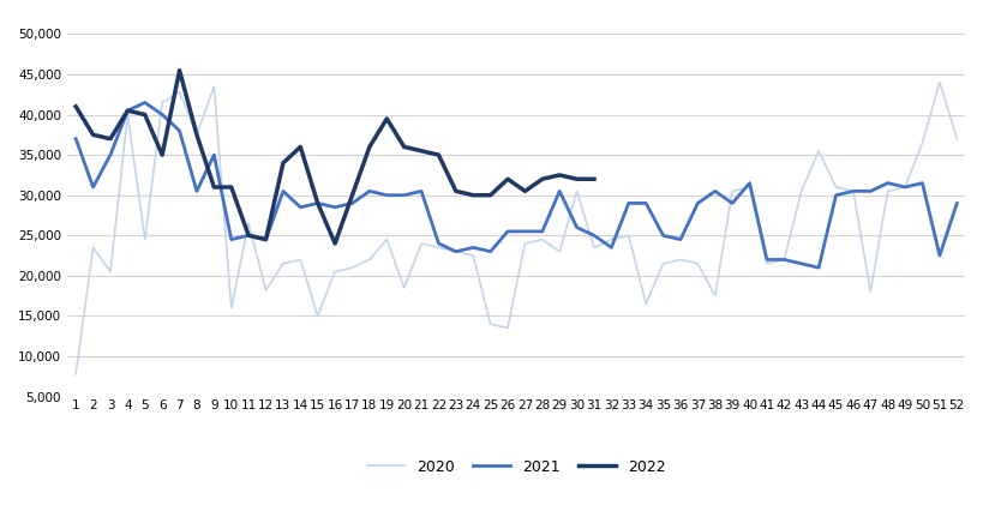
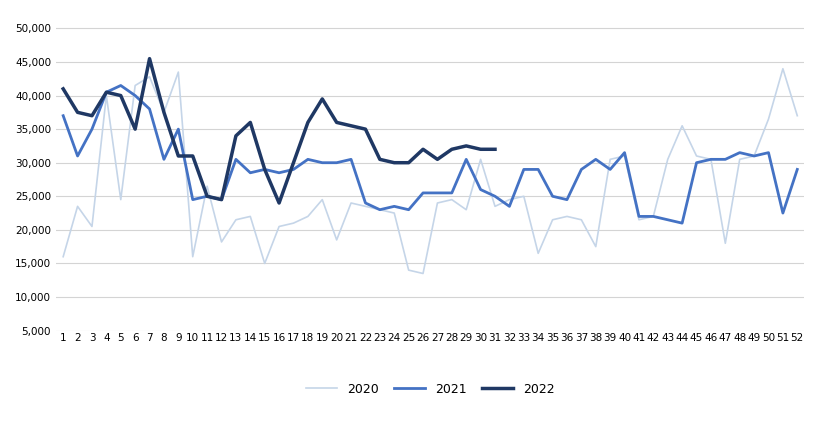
2020/1: 7,800 -> 16,000
